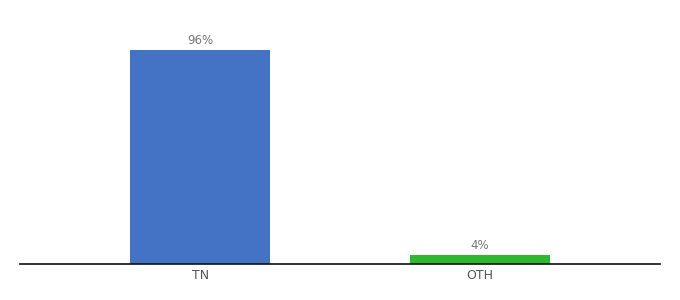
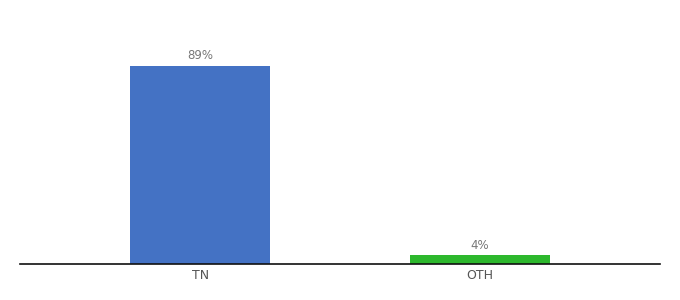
TN: 96% -> 89%
